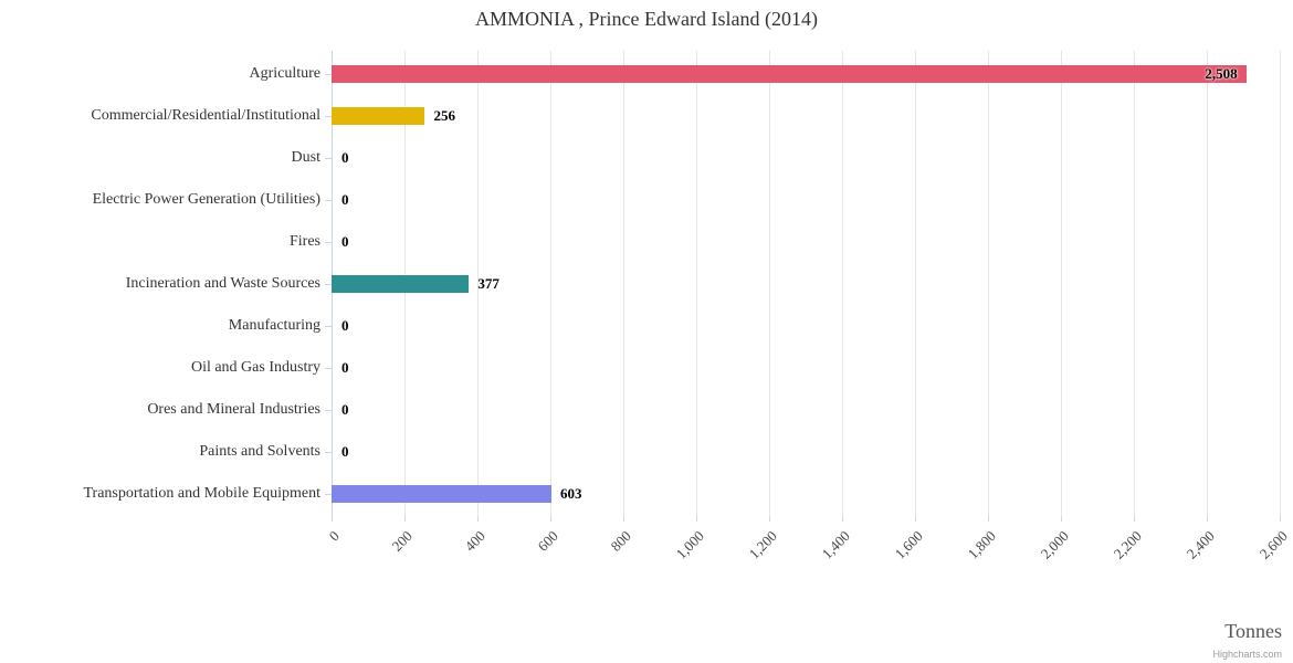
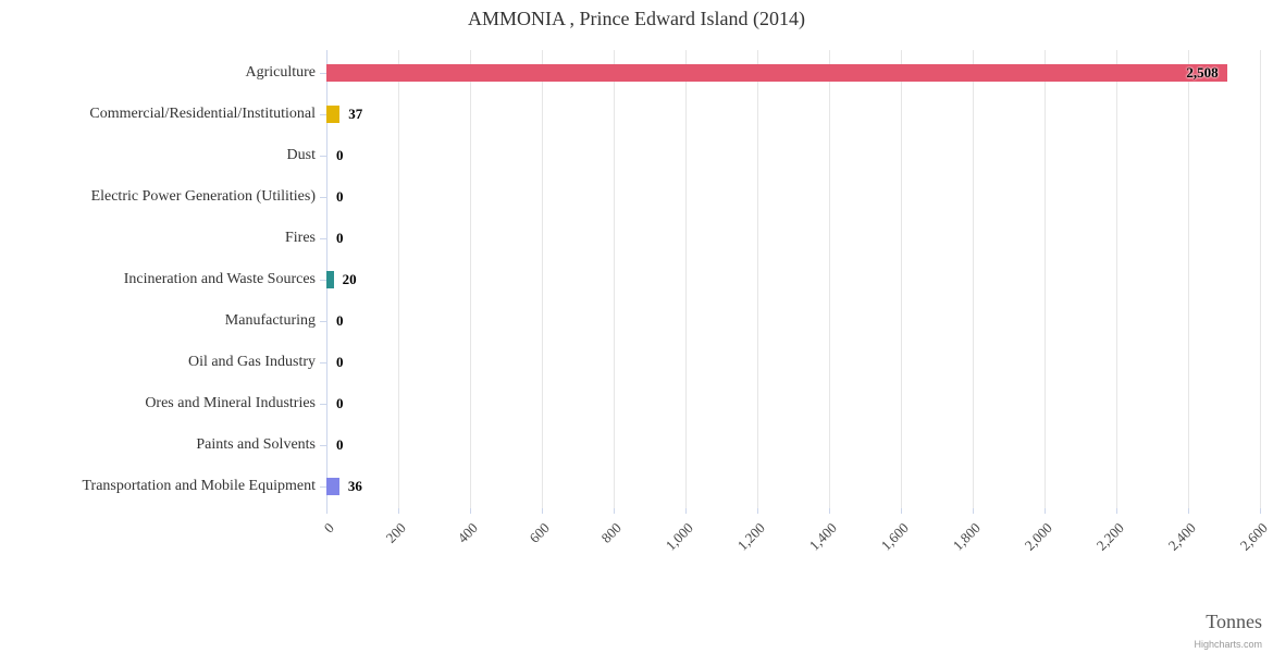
Commercial/Residential/Institutional: 256 -> 37
Incineration and Waste Sources: 377 -> 20
Transportation and Mobile Equipment: 603 -> 36
